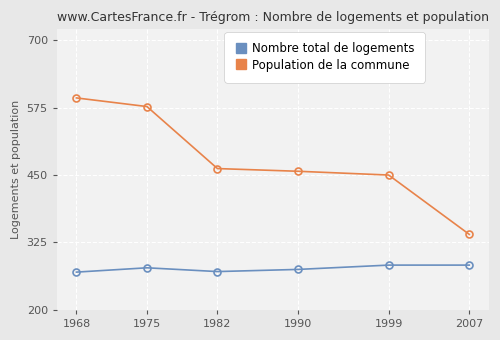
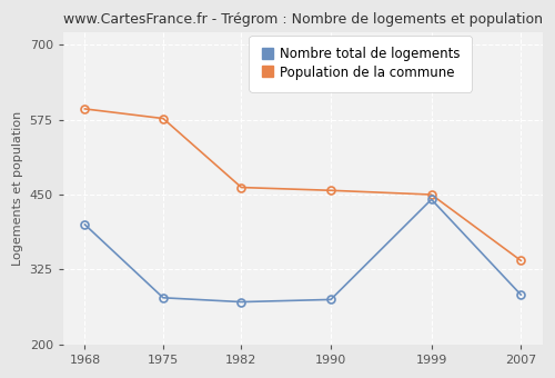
Nombre total de logements/1968: 270 -> 400
Nombre total de logements/1999: 283 -> 442
